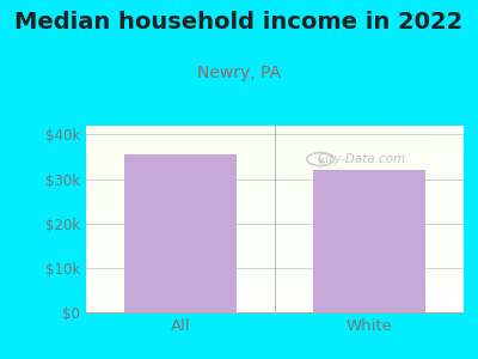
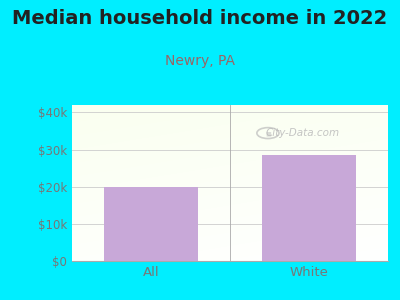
All: $35.5k -> $20.0k
White: $32.0k -> $28.5k
